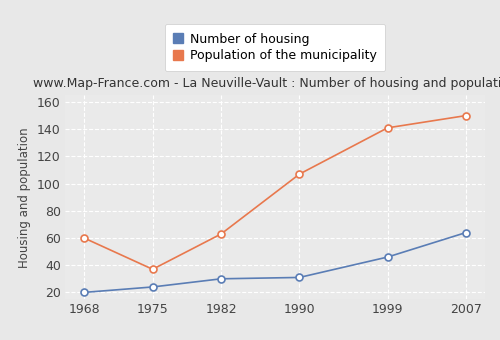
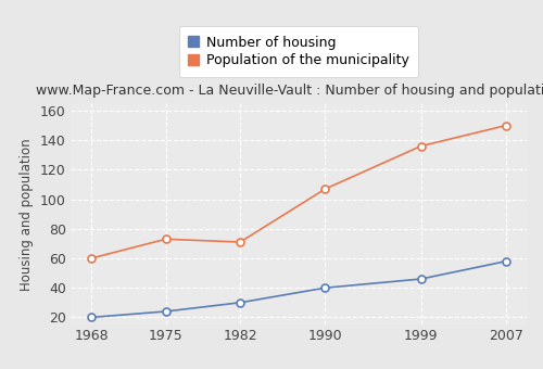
Population of the municipality/1975: 37 -> 73
Population of the municipality/1982: 63 -> 71
Number of housing/1990: 31 -> 40
Population of the municipality/1999: 141 -> 136
Number of housing/2007: 64 -> 58
